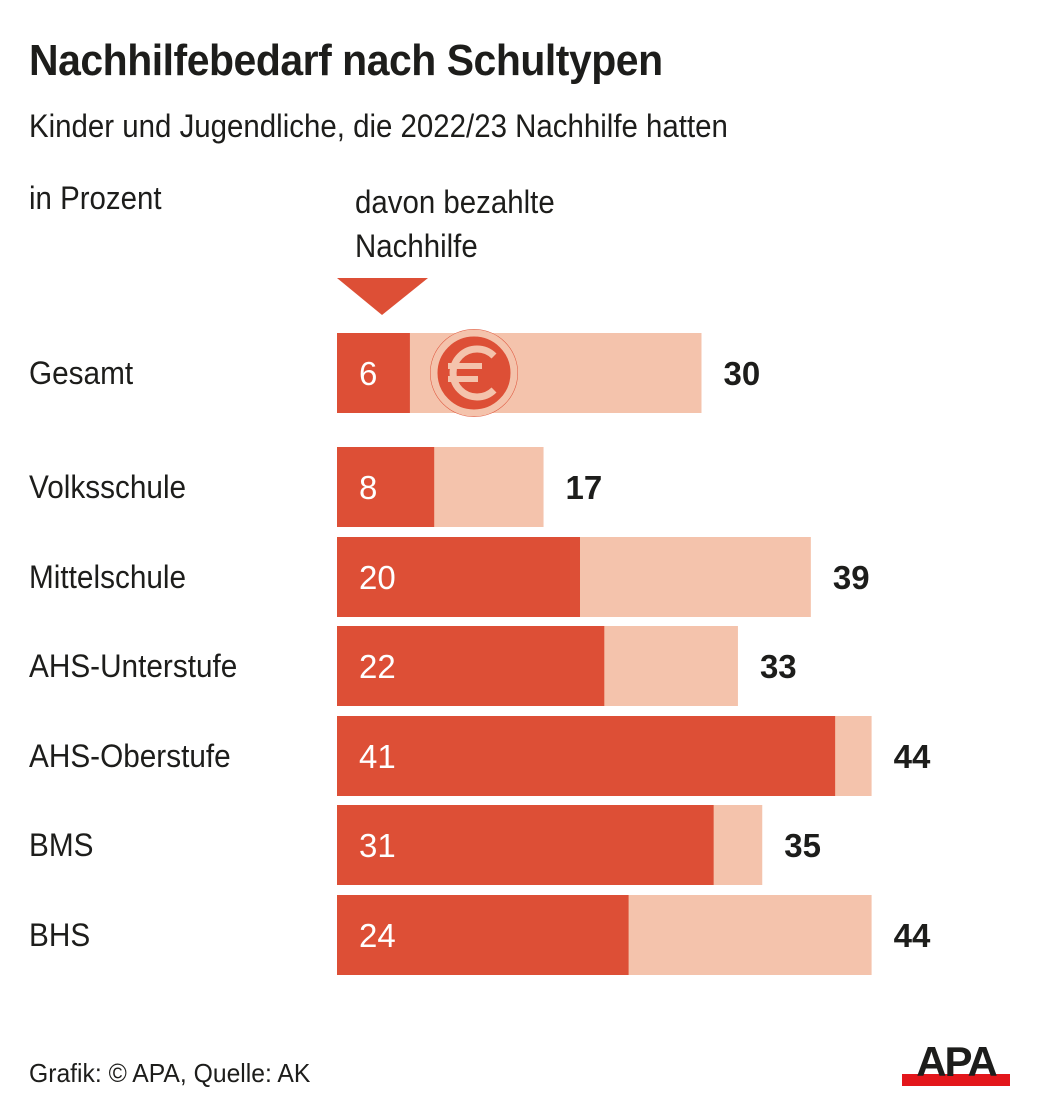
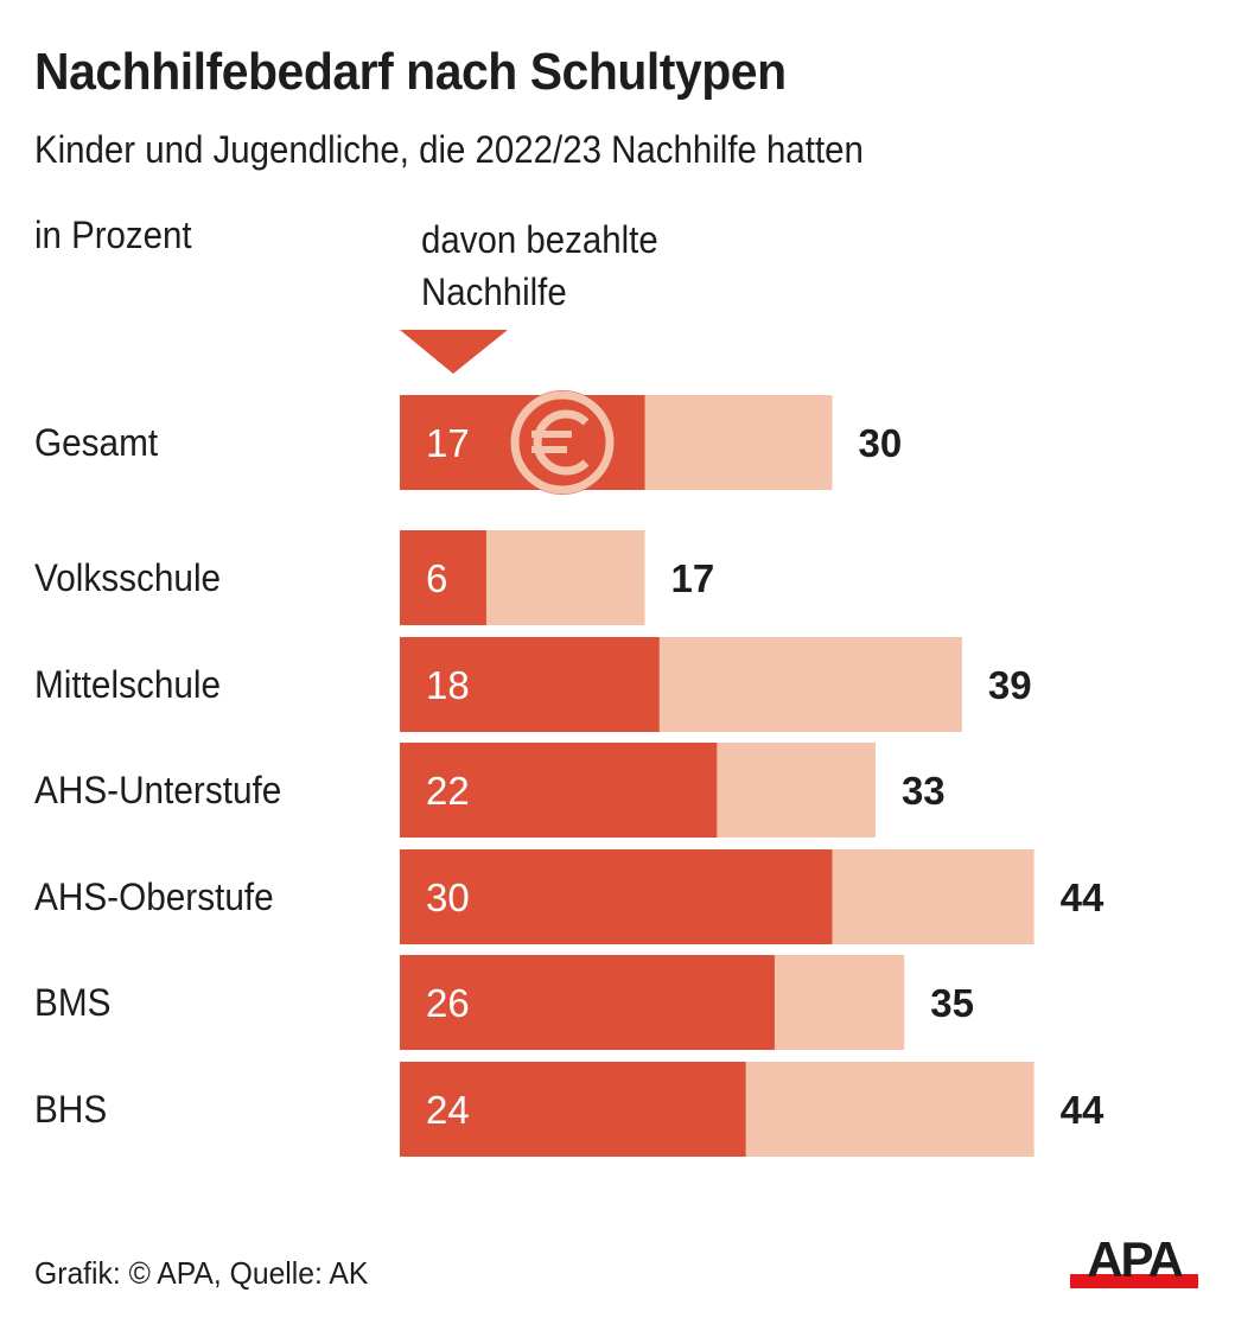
davon bezahlte Nachhilfe/Gesamt: 6 -> 17
davon bezahlte Nachhilfe/Volksschule: 8 -> 6
davon bezahlte Nachhilfe/Mittelschule: 20 -> 18
davon bezahlte Nachhilfe/AHS-Oberstufe: 41 -> 30
davon bezahlte Nachhilfe/BMS: 31 -> 26
